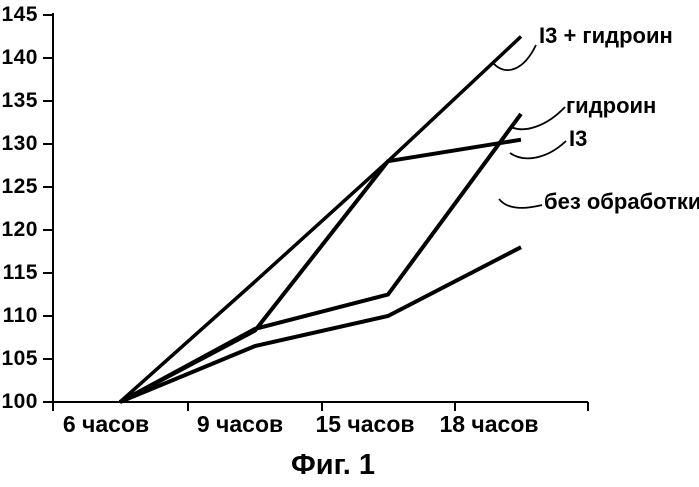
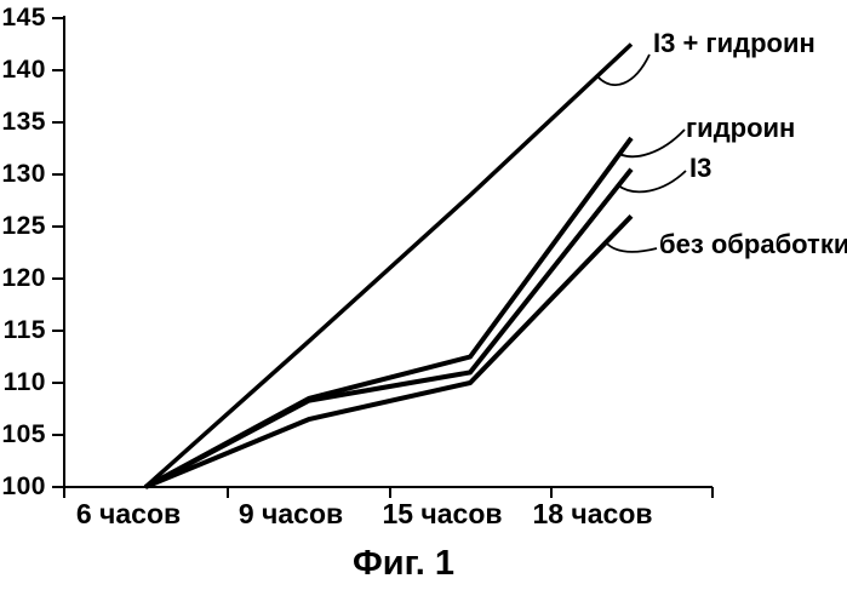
I3/15 часов: 128 -> 111
без обработки/18 часов: 118 -> 126
